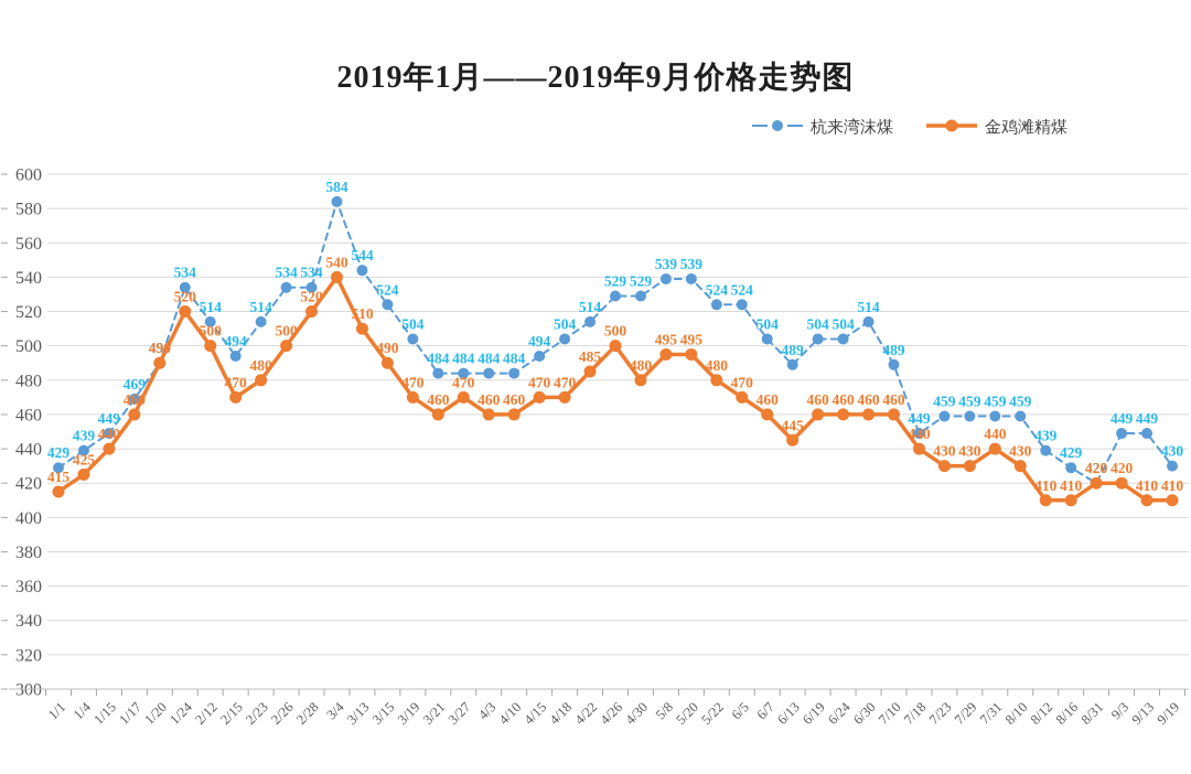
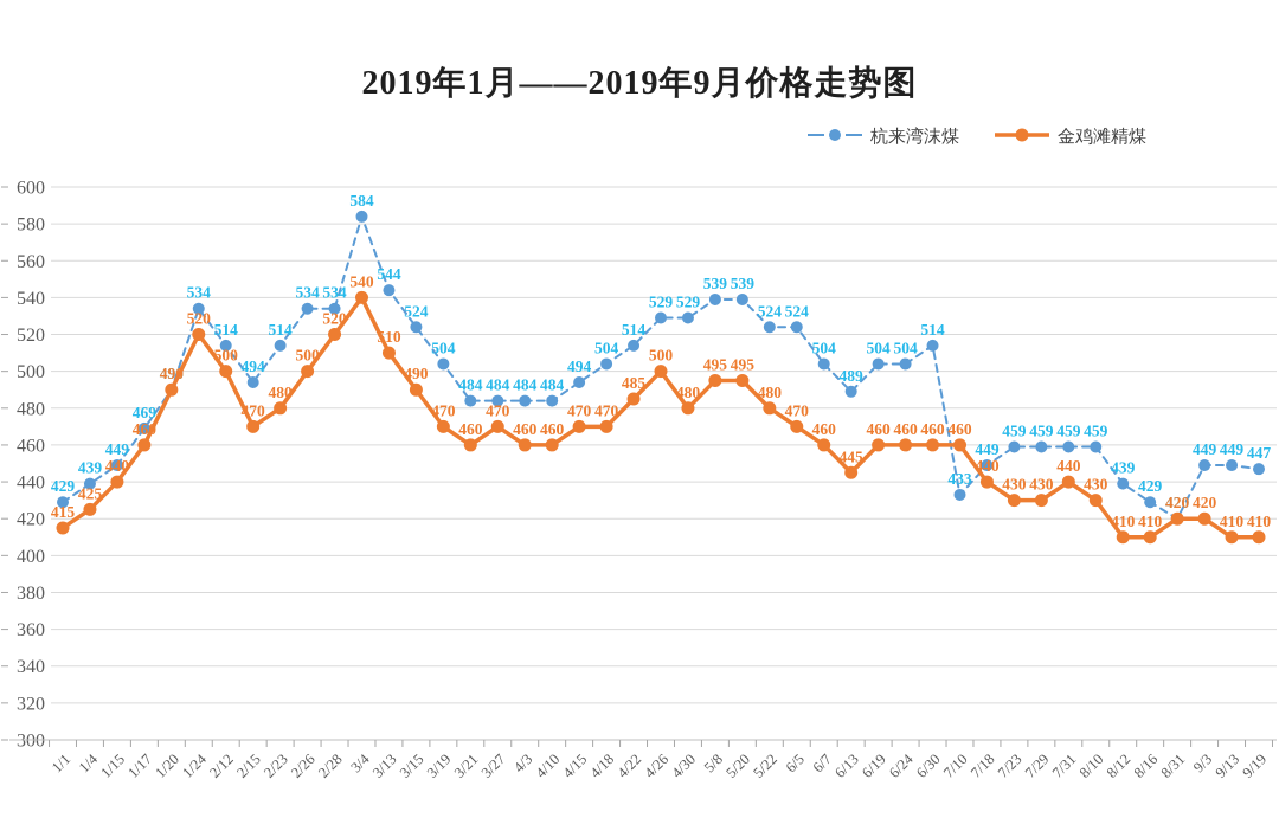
杭来湾沫煤/7/10: 489 -> 433
杭来湾沫煤/9/19: 430 -> 447
